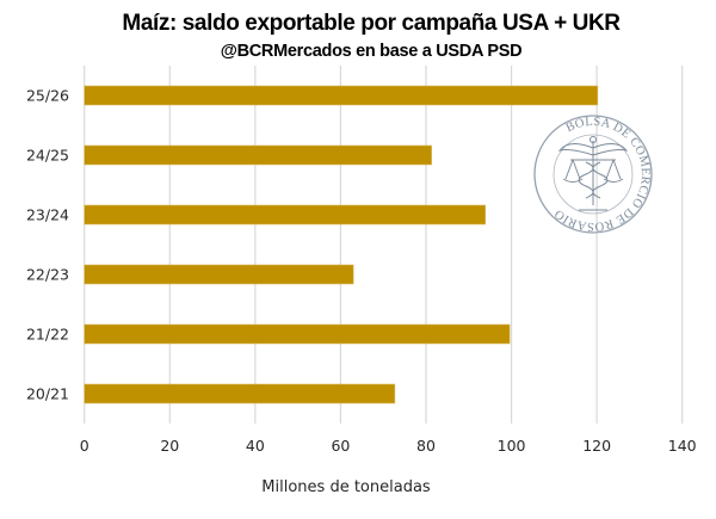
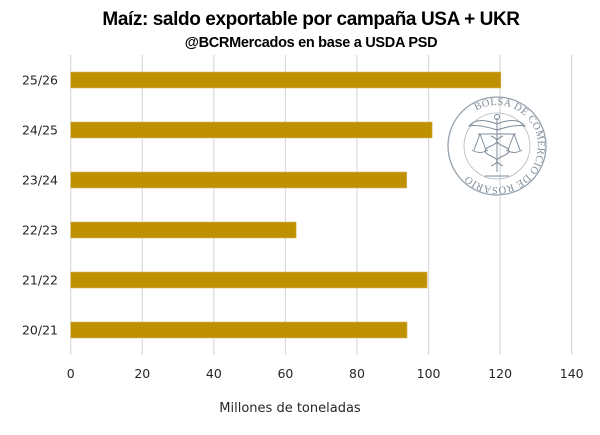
24/25: 81 -> 101
20/21: 73 -> 94
